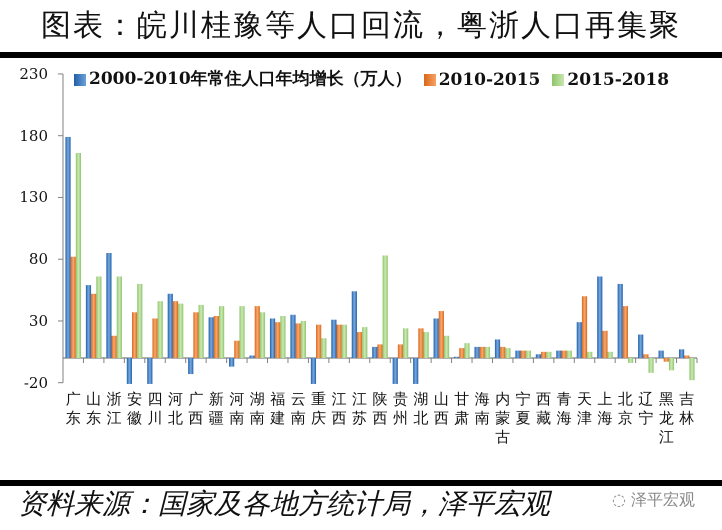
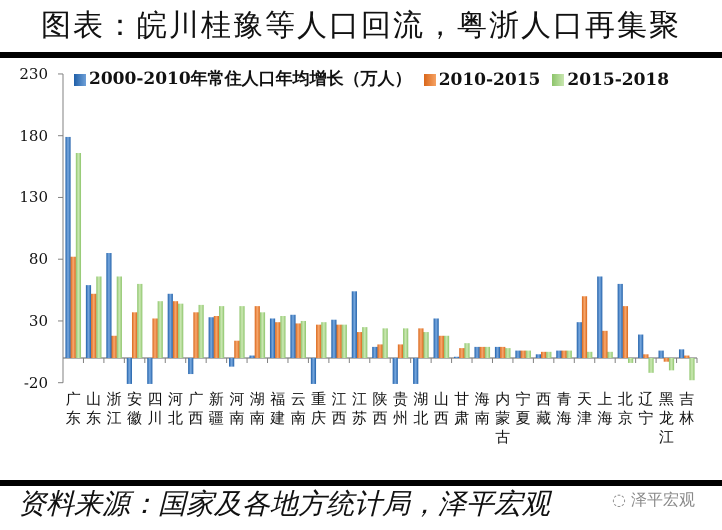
2015-2018/重庆: 16 -> 29
2015-2018/陕西: 83 -> 24
2010-2015/山西: 38 -> 18
2000-2010年常住人口年均增长（万人）/内蒙古: 15 -> 9
